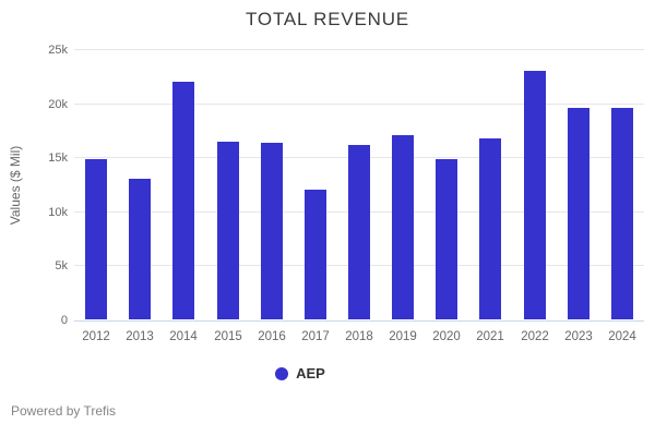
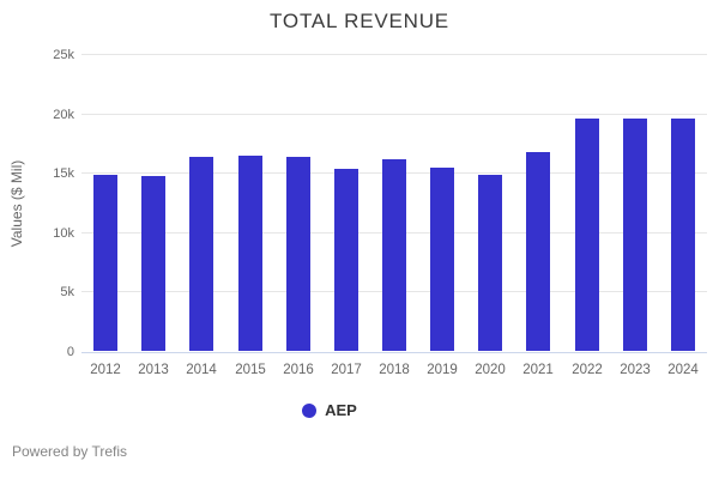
2013: 13k -> 15k
2014: 22k -> 16k
2017: 12k -> 15k
2019: 17k -> 15k
2022: 23k -> 20k
